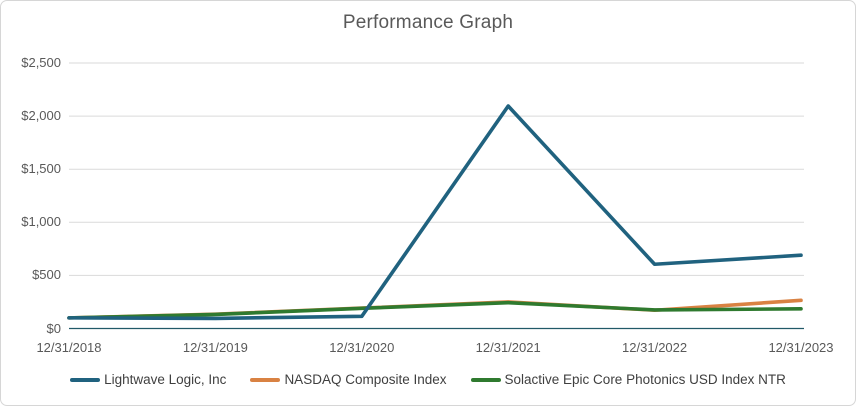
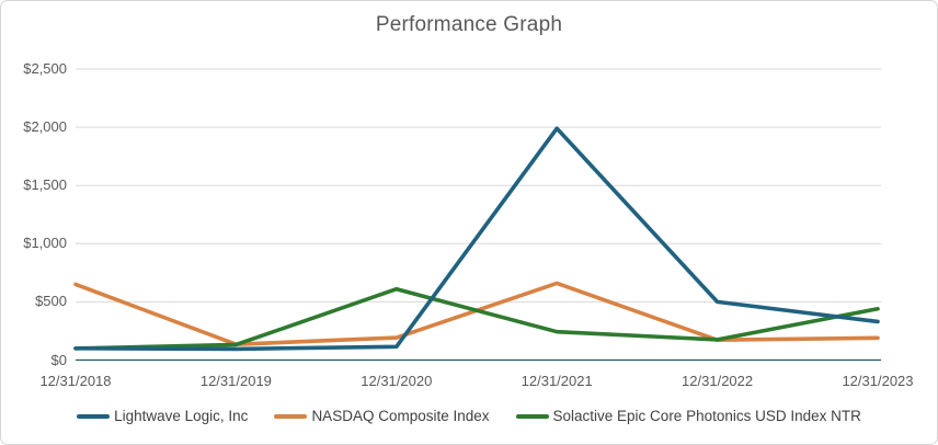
NASDAQ Composite Index/12/31/2018: $100 -> $650
Solactive Epic Core Photonics USD Index NTR/12/31/2020: $190 -> $610
Lightwave Logic, Inc/12/31/2021: $2100 -> $1990
NASDAQ Composite Index/12/31/2021: $250 -> $660
Lightwave Logic, Inc/12/31/2022: $600 -> $500
Lightwave Logic, Inc/12/31/2023: $690 -> $330
NASDAQ Composite Index/12/31/2023: $260 -> $190
Solactive Epic Core Photonics USD Index NTR/12/31/2023: $180 -> $440
